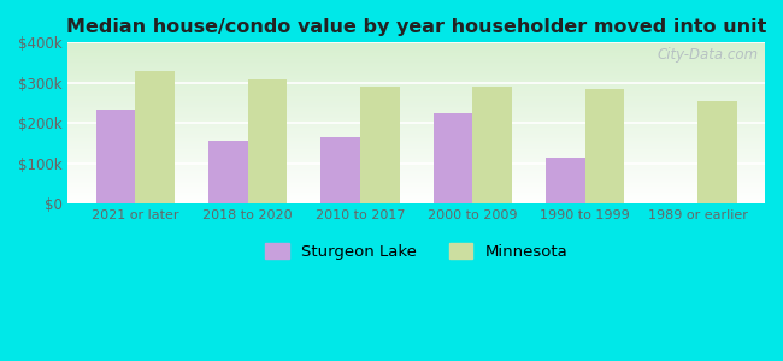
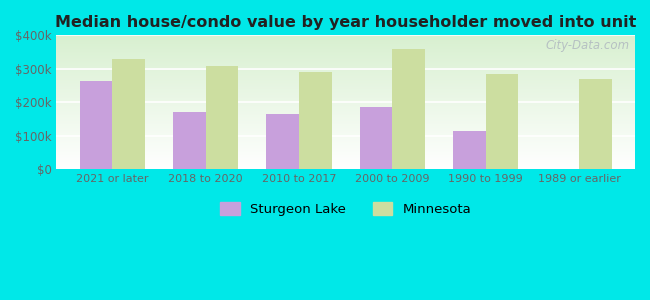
Sturgeon Lake/2021 or later: $235k -> $265k
Sturgeon Lake/2018 to 2020: $155k -> $170k
Sturgeon Lake/2000 to 2009: $225k -> $185k
Minnesota/2000 to 2009: $290k -> $360k
Minnesota/1989 or earlier: $255k -> $270k
